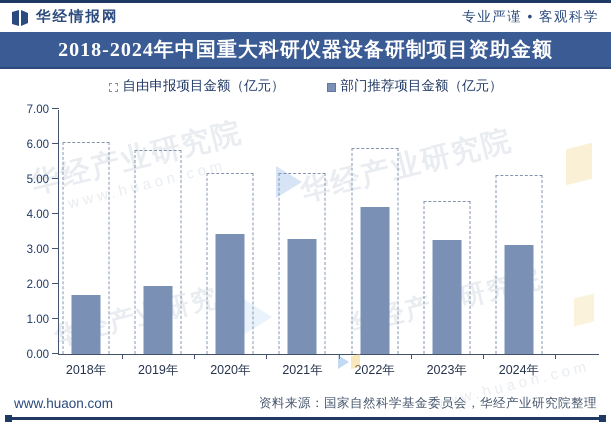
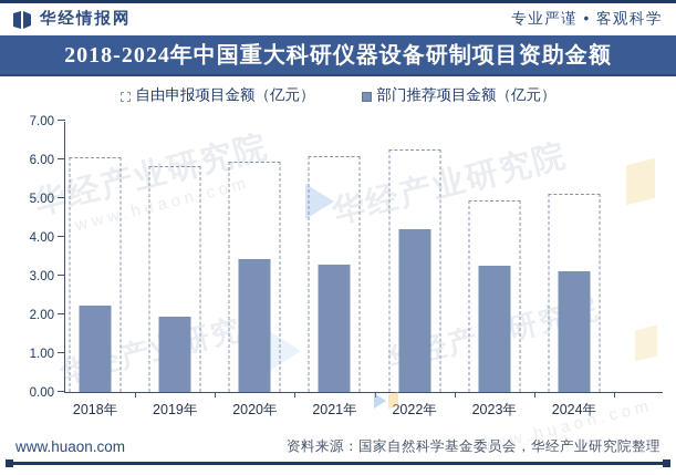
部门推荐项目金额（亿元）/2018年: 1.7 -> 2.2
自由申报项目金额（亿元）/2020年: 5.2 -> 6.0
自由申报项目金额（亿元）/2021年: 5.2 -> 6.1
自由申报项目金额（亿元）/2022年: 5.9 -> 6.3
自由申报项目金额（亿元）/2023年: 4.4 -> 5.0
